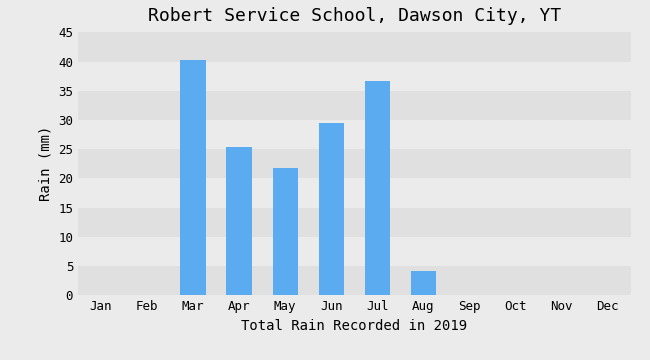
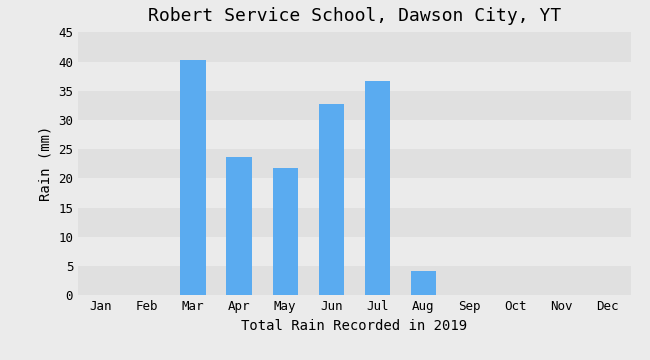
Apr: 25.3 -> 23.6
Jun: 29.5 -> 32.8
